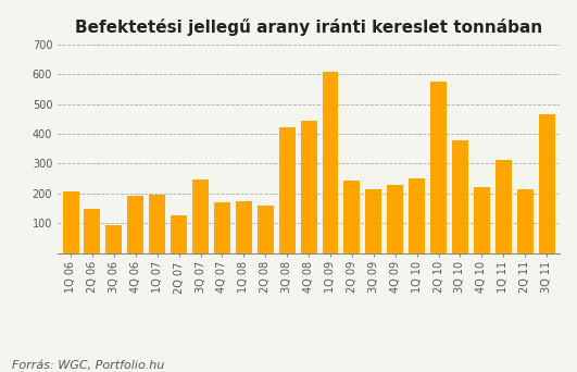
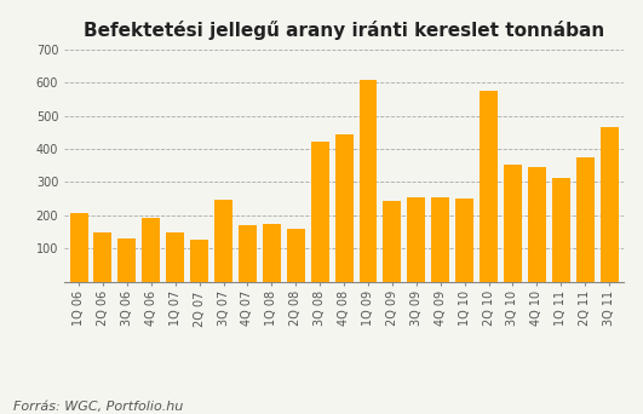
3Q 06: 95 -> 130
1Q 07: 195 -> 150
3Q 09: 215 -> 255
4Q 09: 230 -> 255
3Q 10: 380 -> 353
4Q 10: 220 -> 347
2Q 11: 215 -> 376
